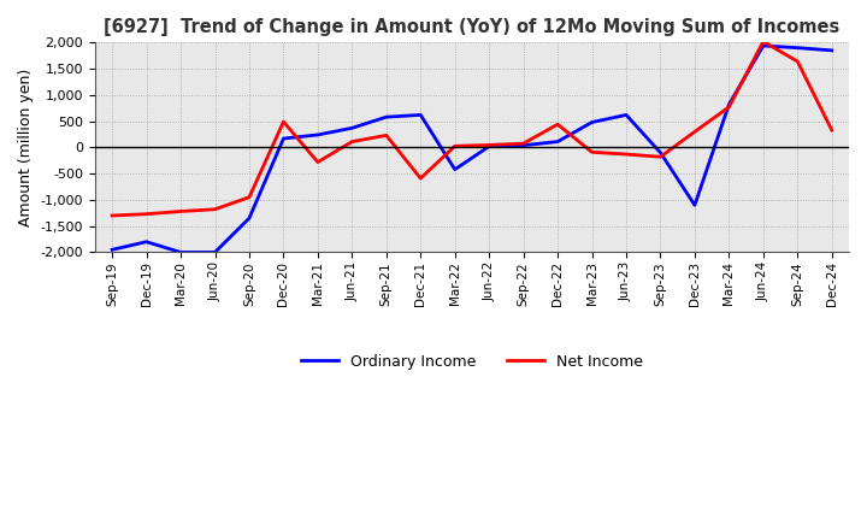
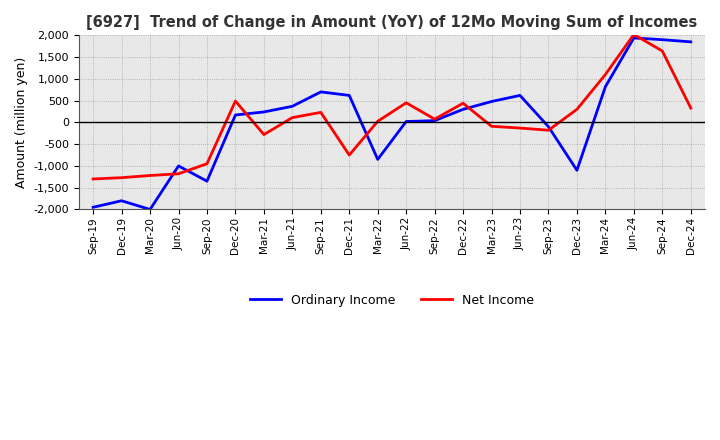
Ordinary Income/Jun-20: -2,000 -> -1,000
Ordinary Income/Sep-21: 580 -> 700
Net Income/Dec-21: -590 -> -750
Ordinary Income/Mar-22: -420 -> -850
Net Income/Jun-22: 40 -> 450
Ordinary Income/Dec-22: 110 -> 300
Net Income/Mar-24: 770 -> 1,100
